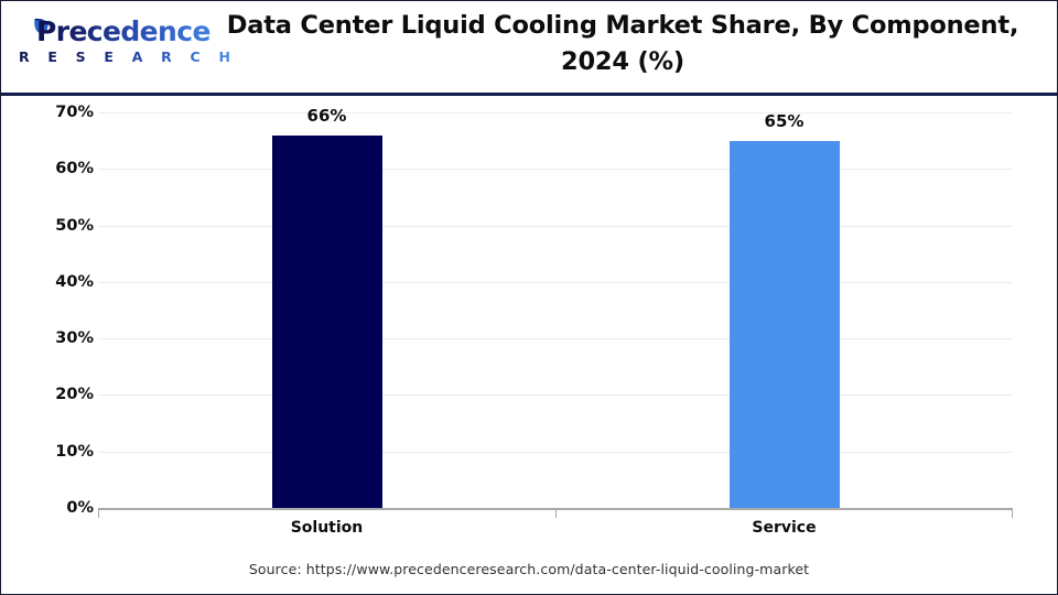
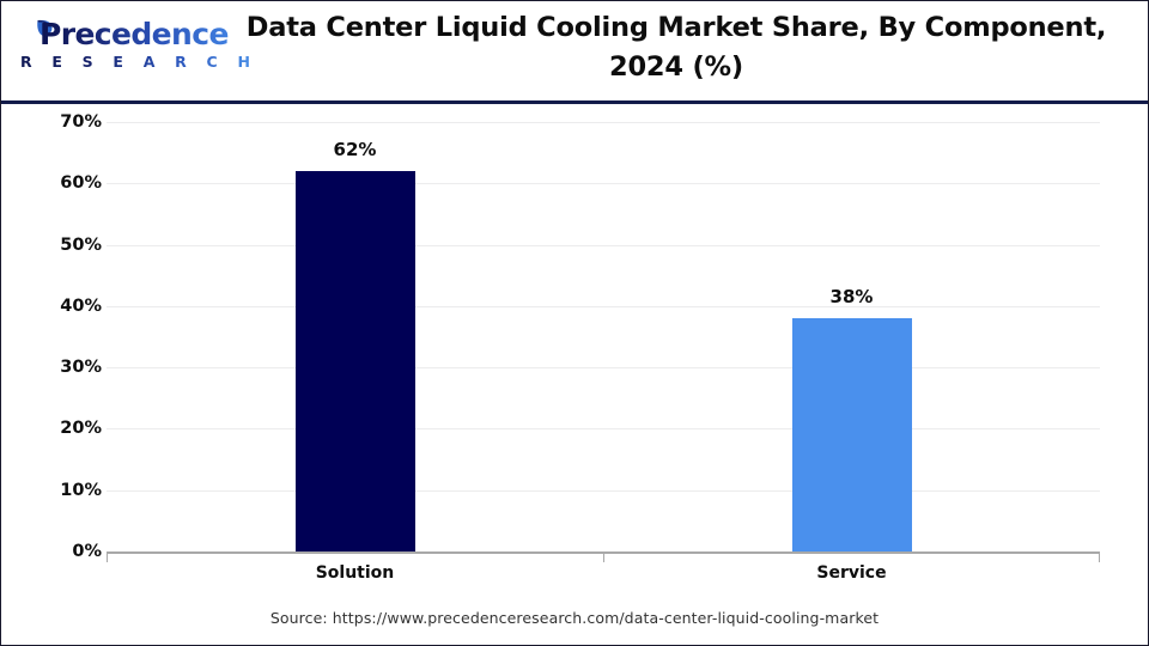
Solution: 66% -> 62%
Service: 65% -> 38%
